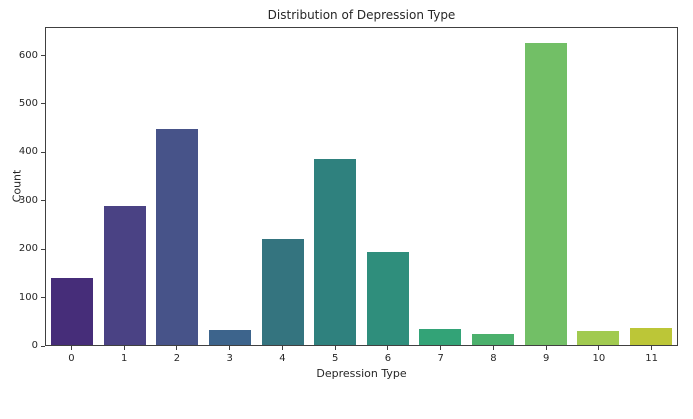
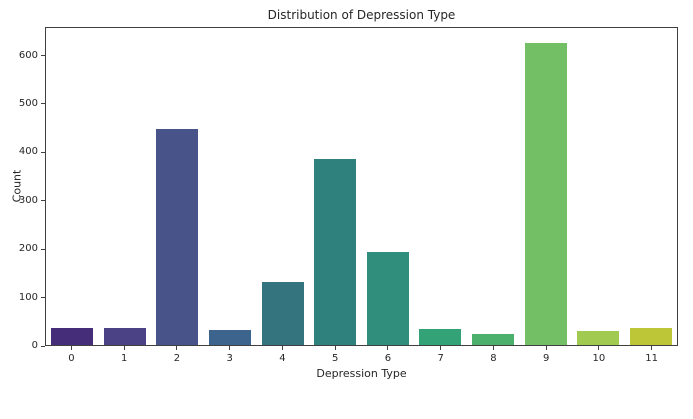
0: 140 -> 40
1: 290 -> 40
4: 220 -> 130
